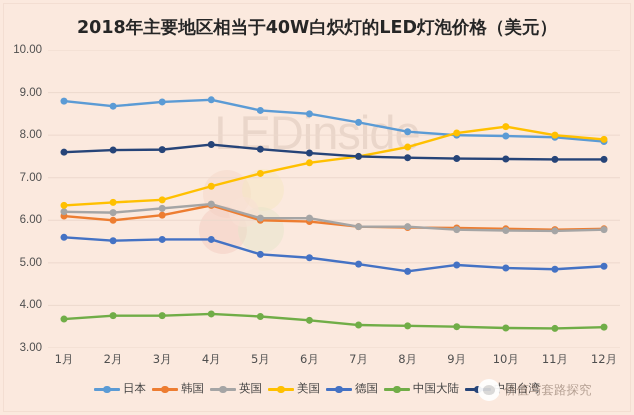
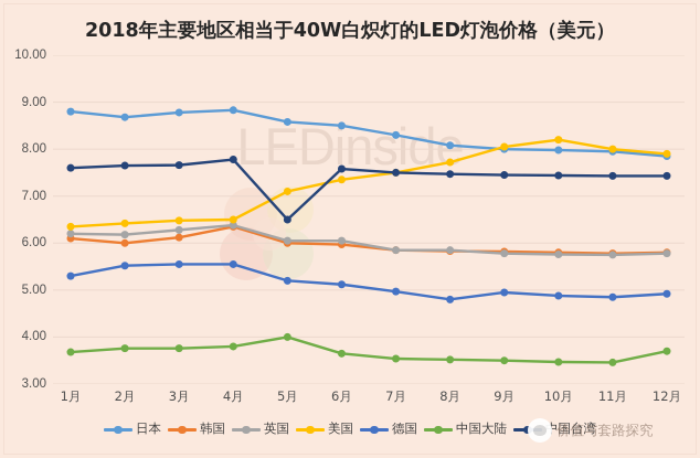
德国/1月: 5.6 -> 5.3
美国/4月: 6.8 -> 6.5
中国大陆/5月: 3.7 -> 4.0
中国台湾/5月: 7.7 -> 6.5
中国大陆/12月: 3.5 -> 3.7
